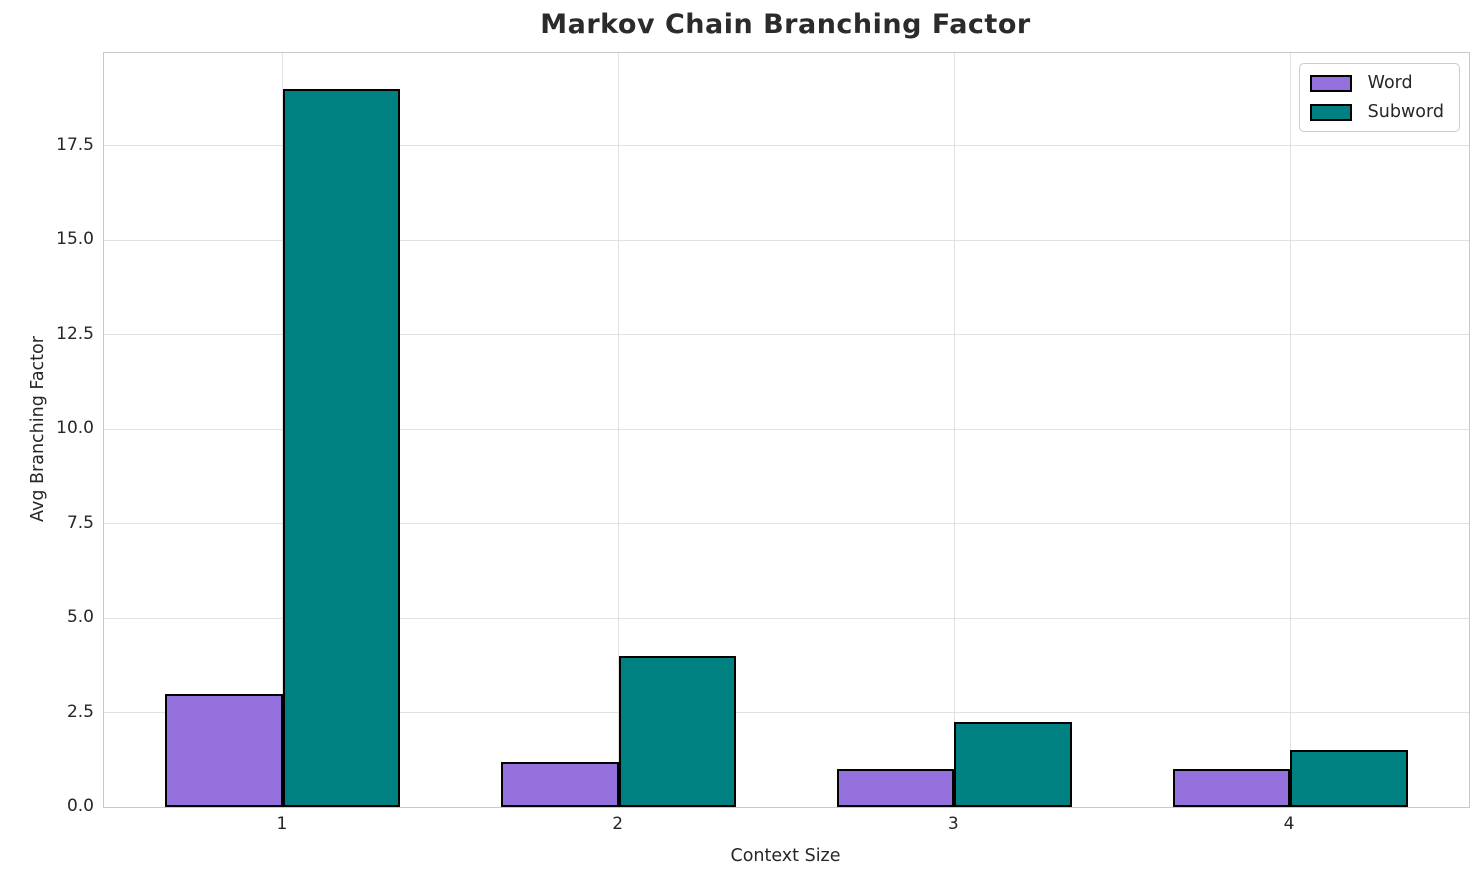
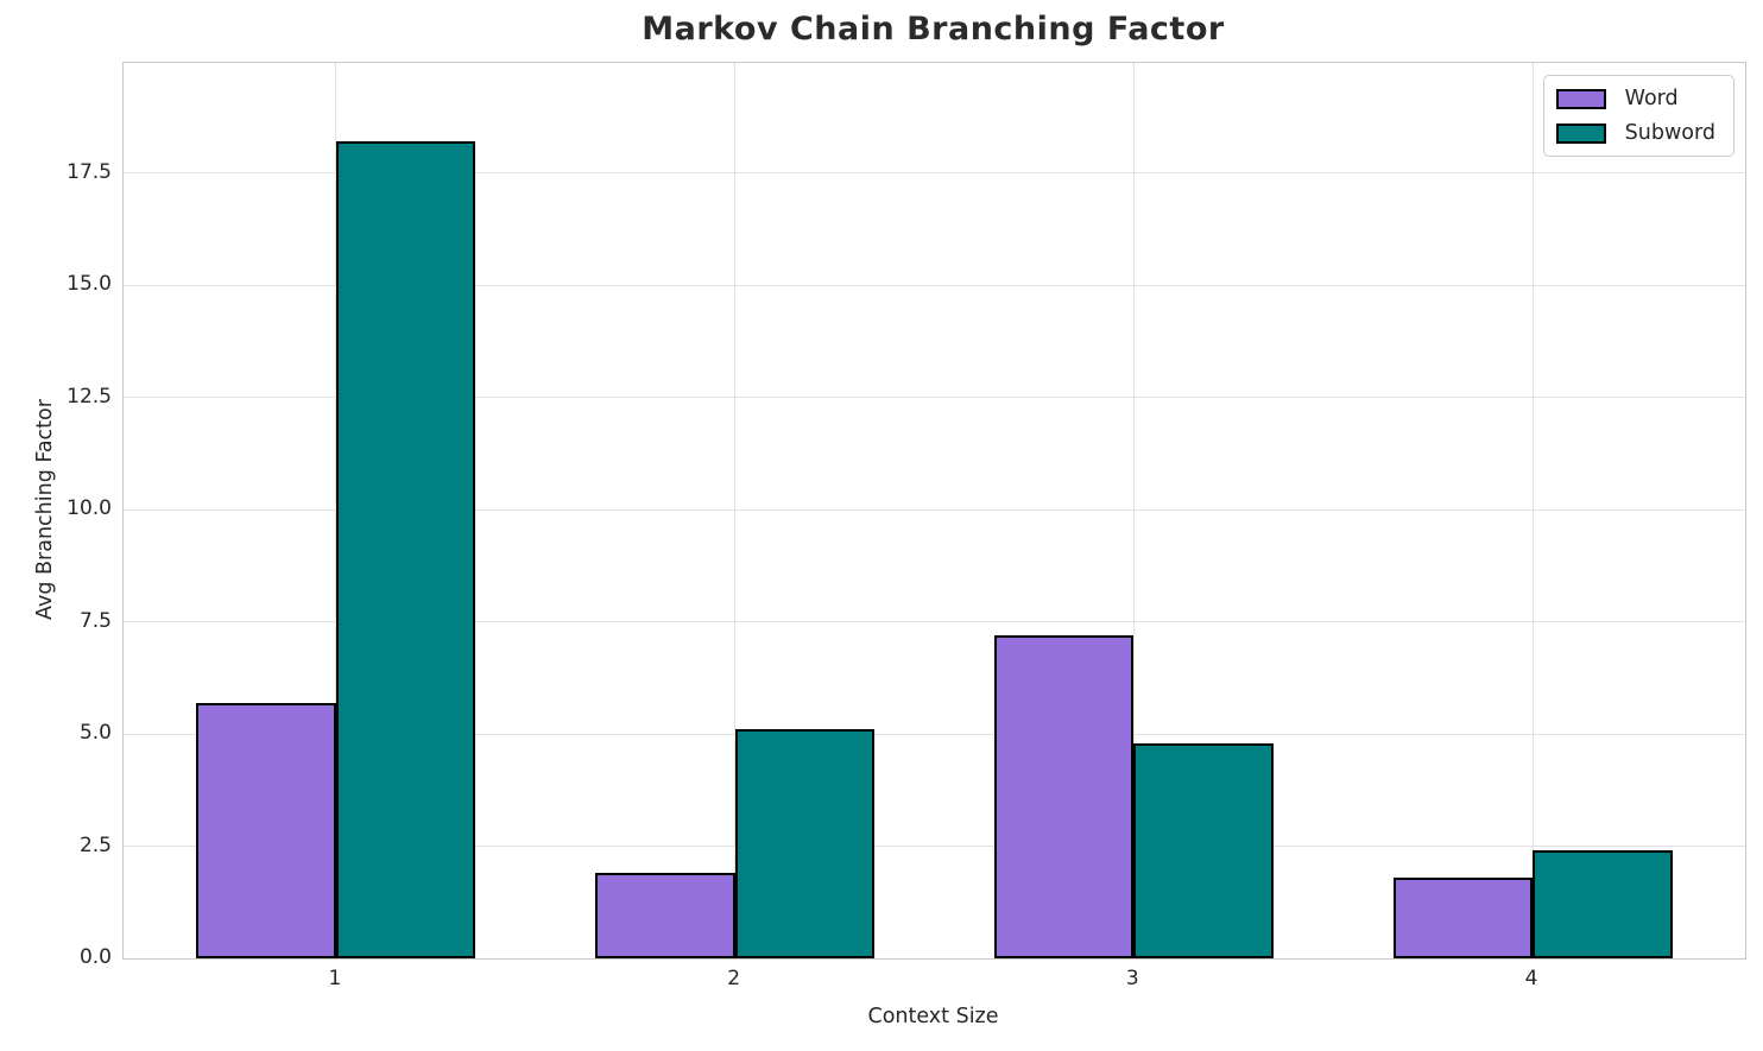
Word/1: 3.0 -> 5.7
Subword/1: 19.0 -> 18.2
Word/2: 1.2 -> 1.9
Subword/2: 4.0 -> 5.1
Word/3: 1.0 -> 7.2
Subword/3: 2.2 -> 4.8
Word/4: 1.0 -> 1.8
Subword/4: 1.5 -> 2.4
